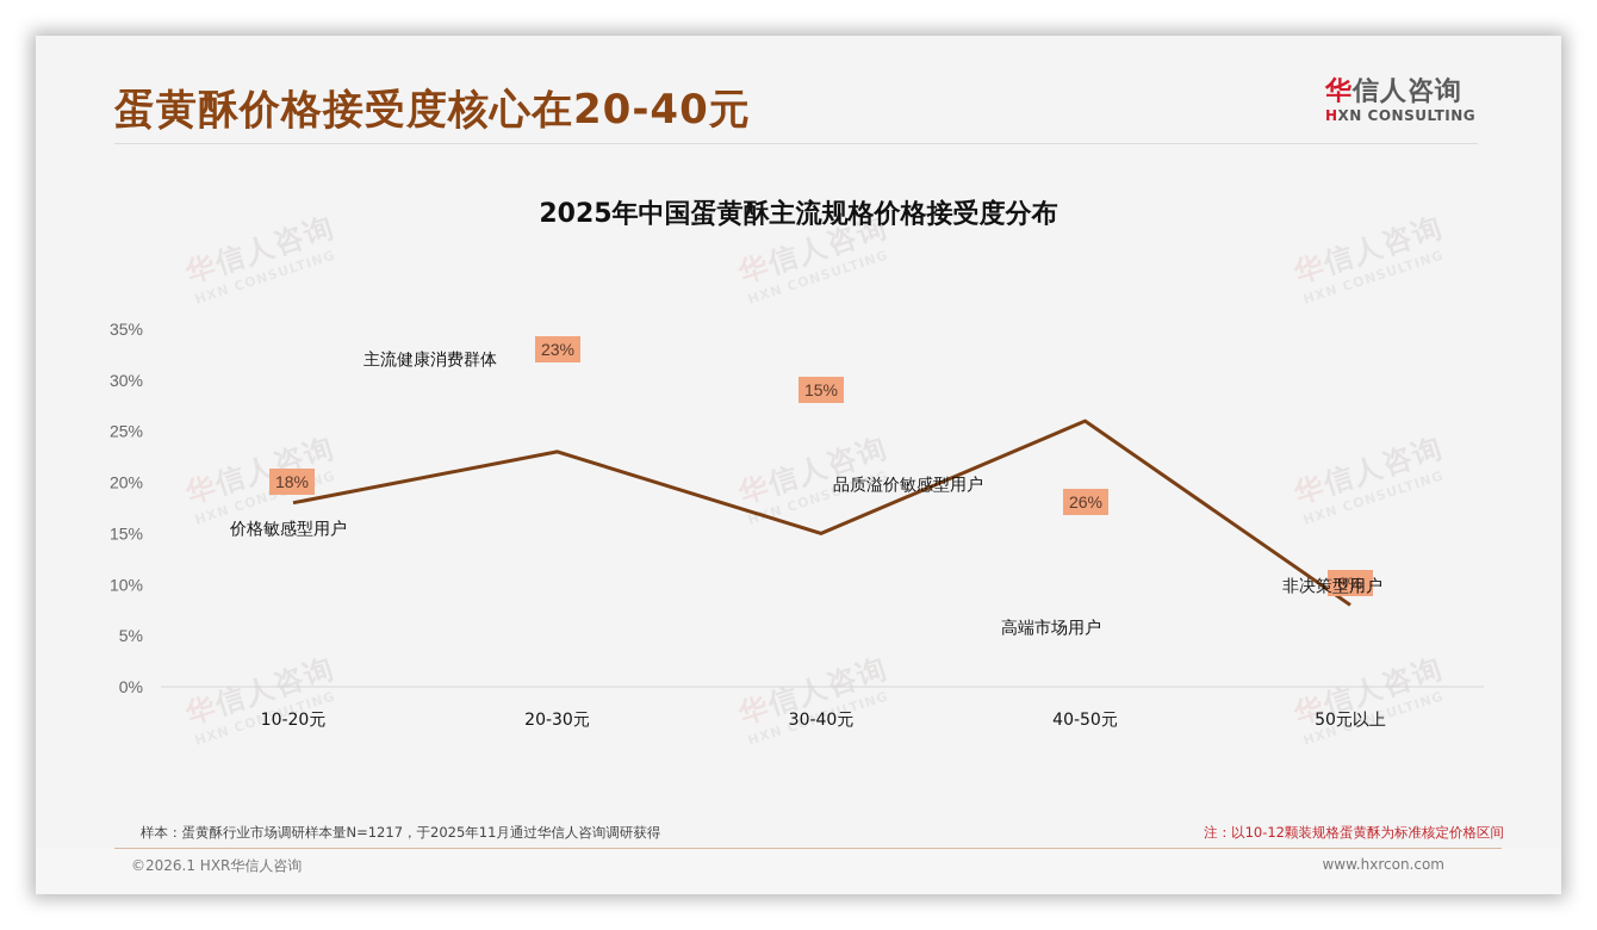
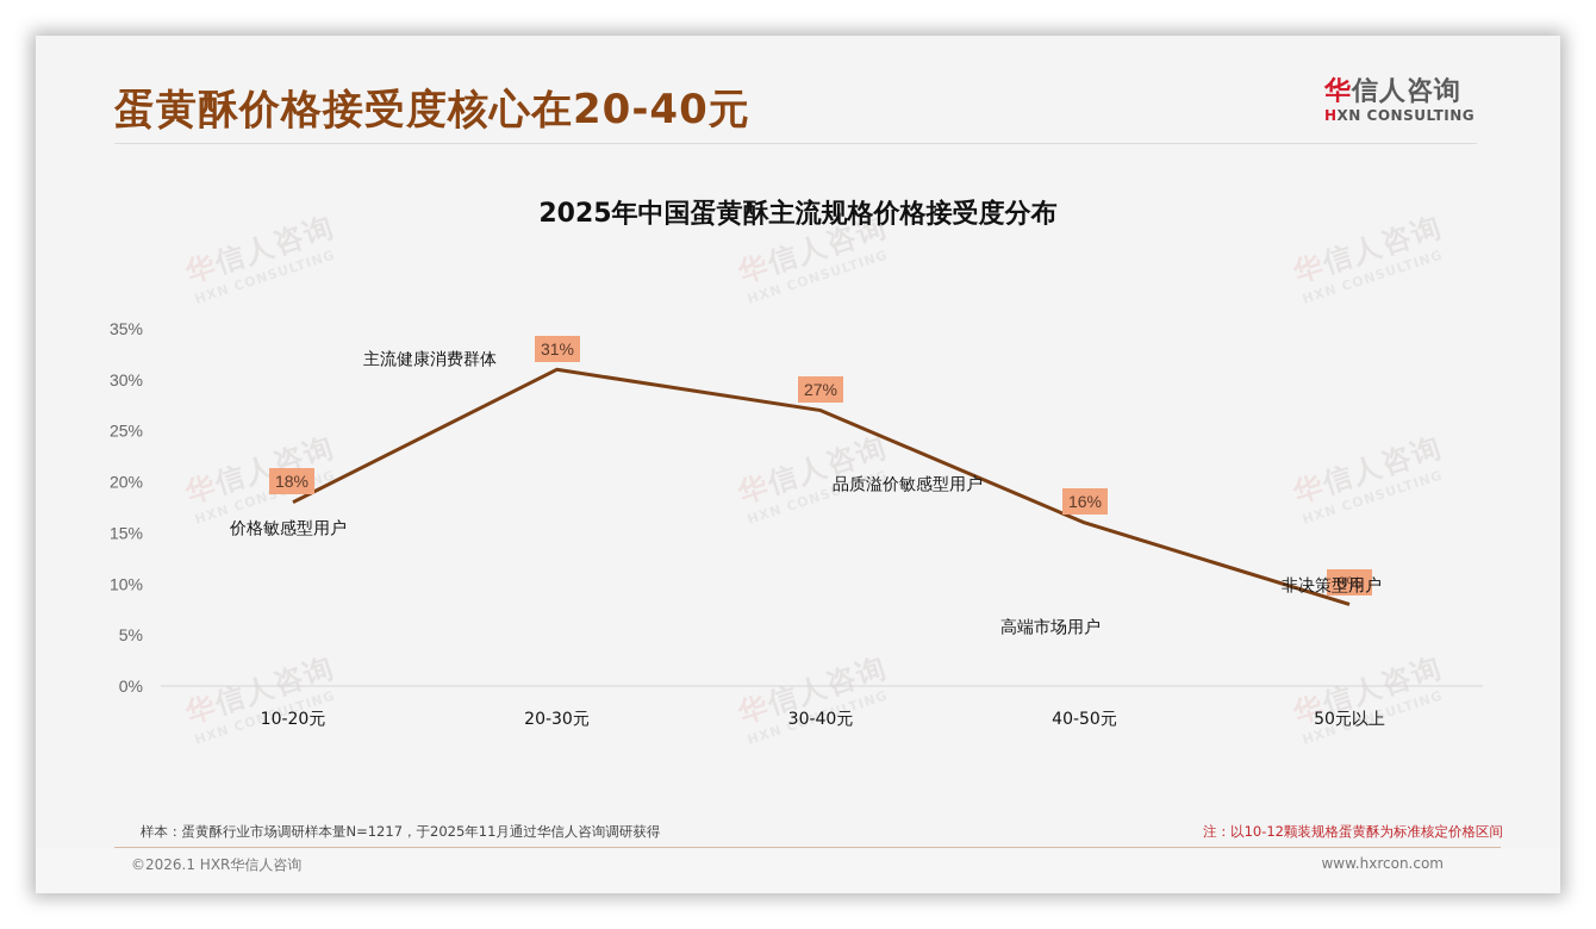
20-30元: 23% -> 31%
30-40元: 15% -> 27%
40-50元: 26% -> 16%
